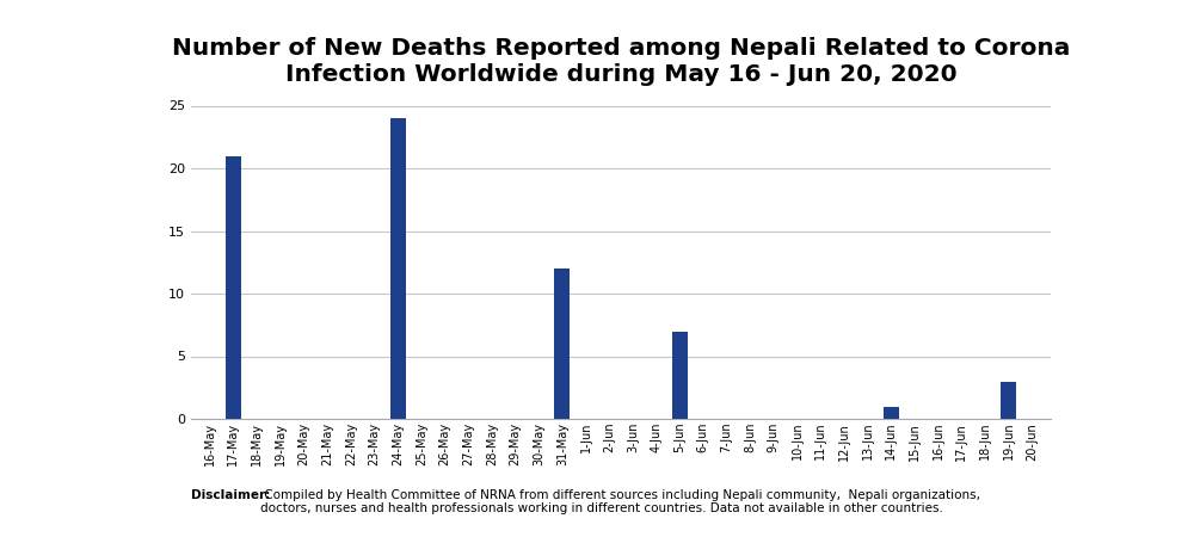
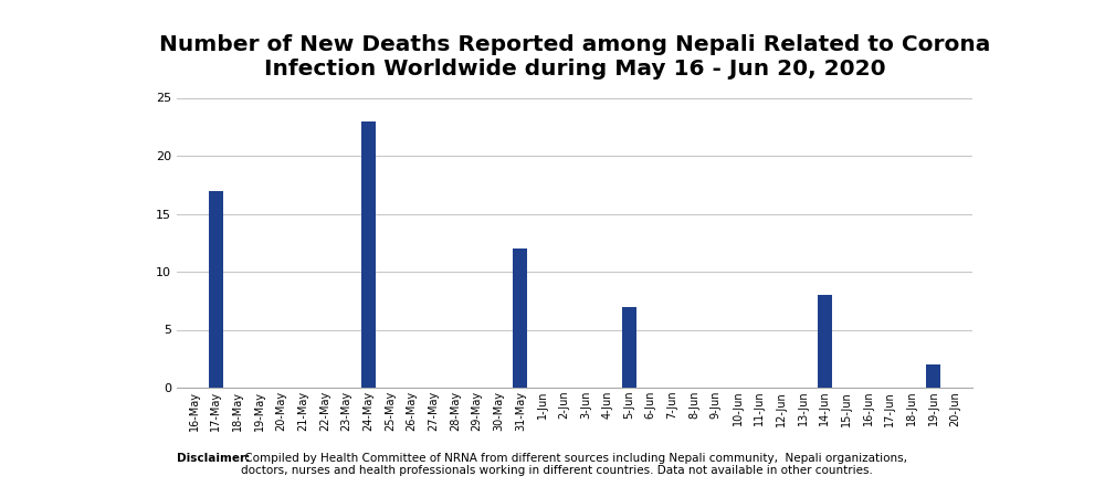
17-May: 21 -> 17
24-May: 24 -> 23
14-Jun: 1 -> 8
19-Jun: 3 -> 2
